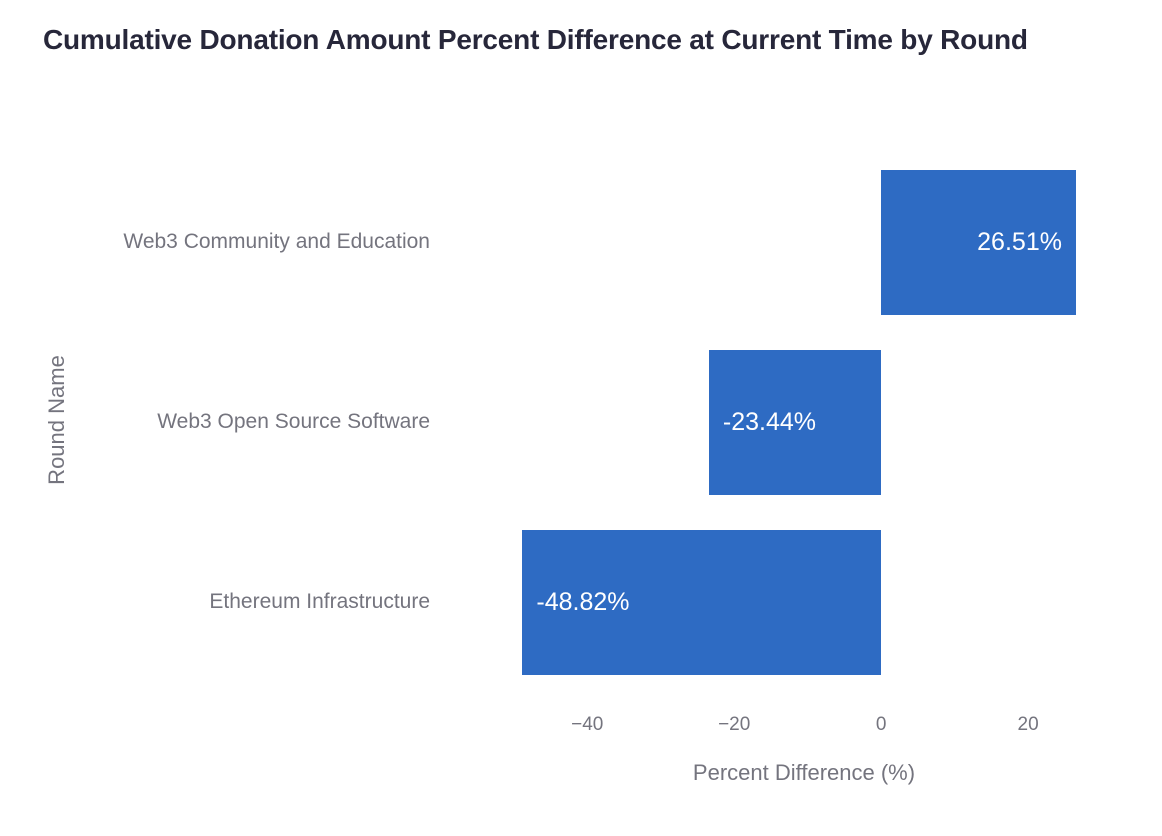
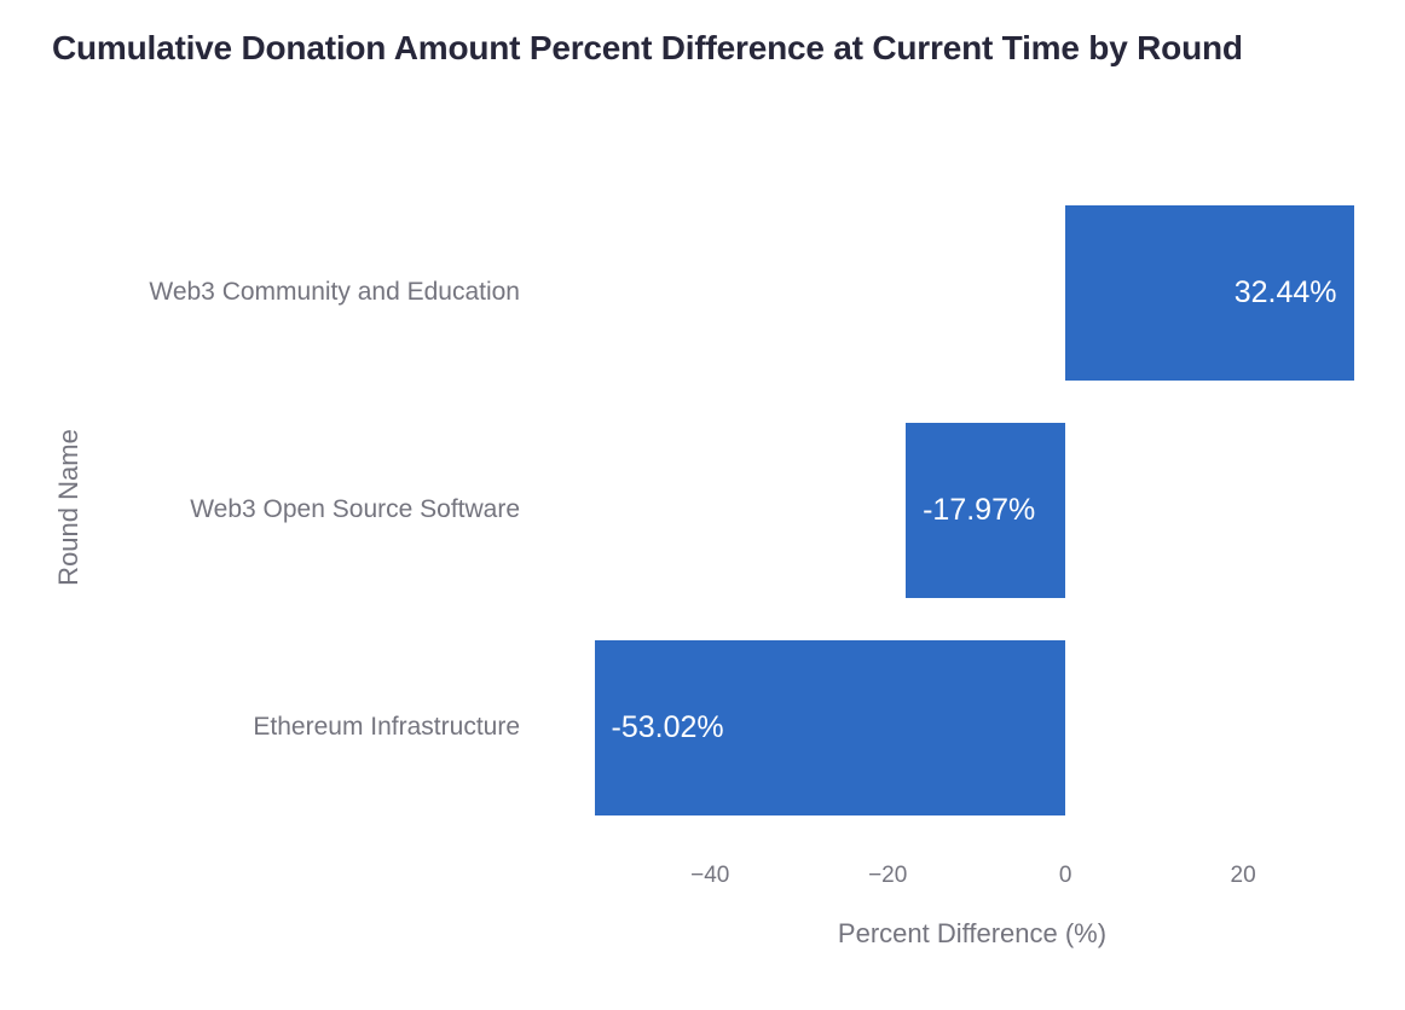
Web3 Community and Education: 26.51% -> 32.44%
Web3 Open Source Software: -23.44% -> -17.97%
Ethereum Infrastructure: -48.82% -> -53.02%
